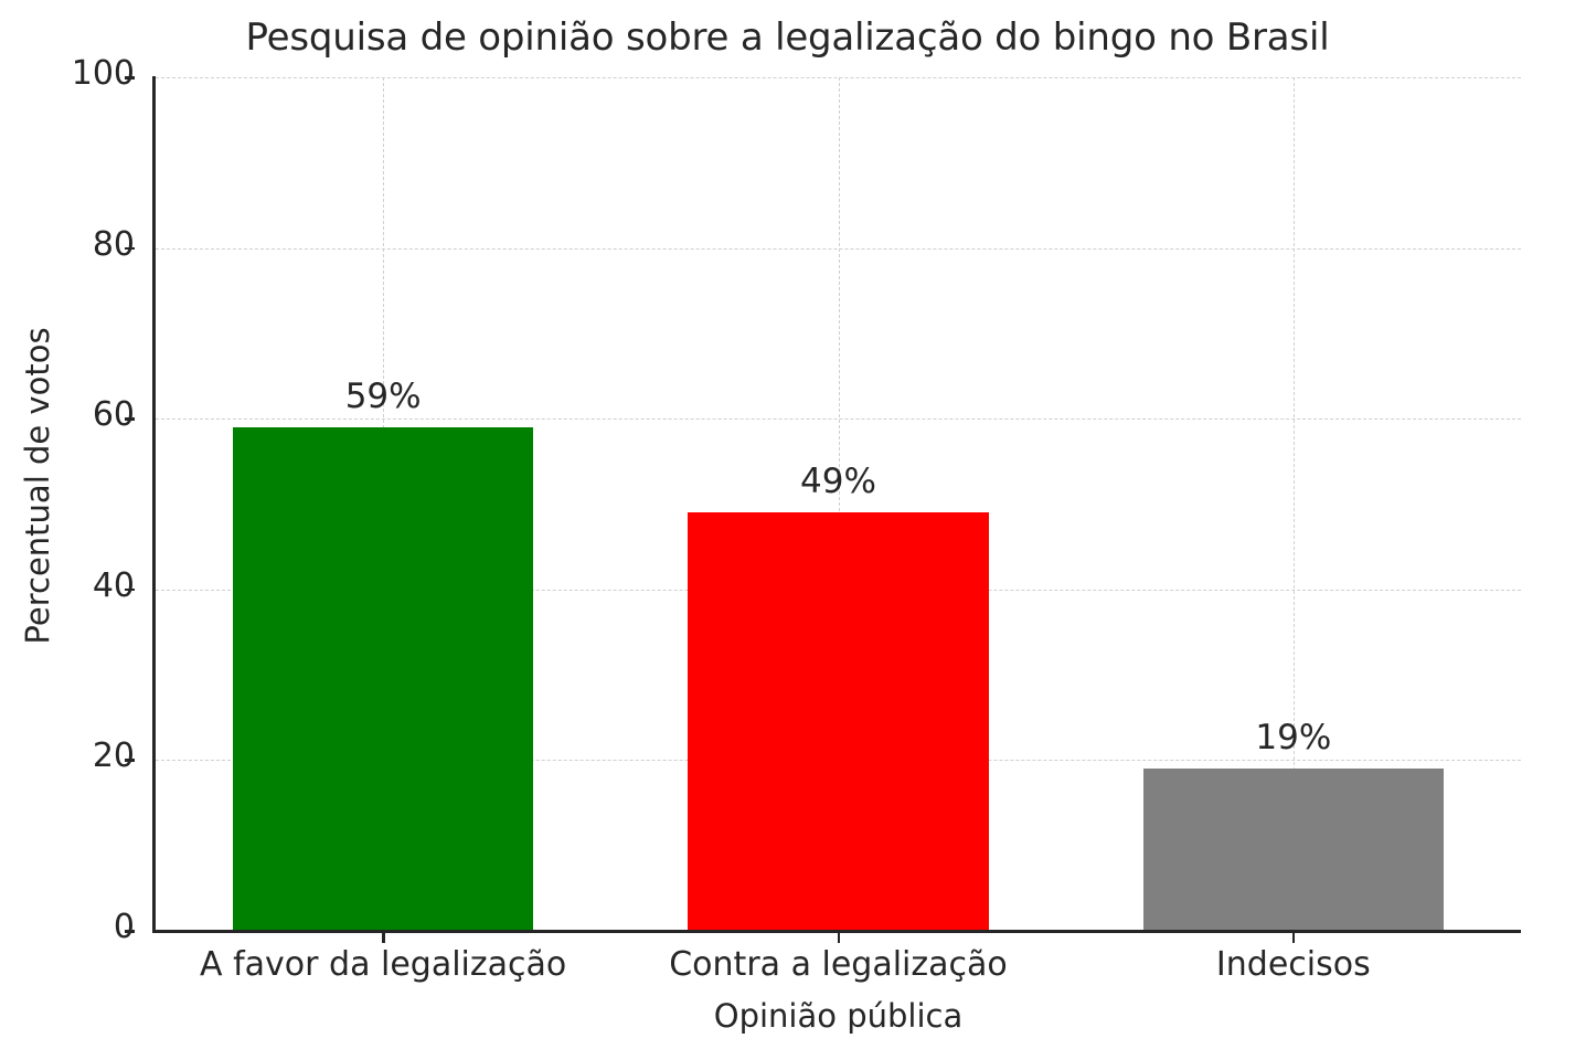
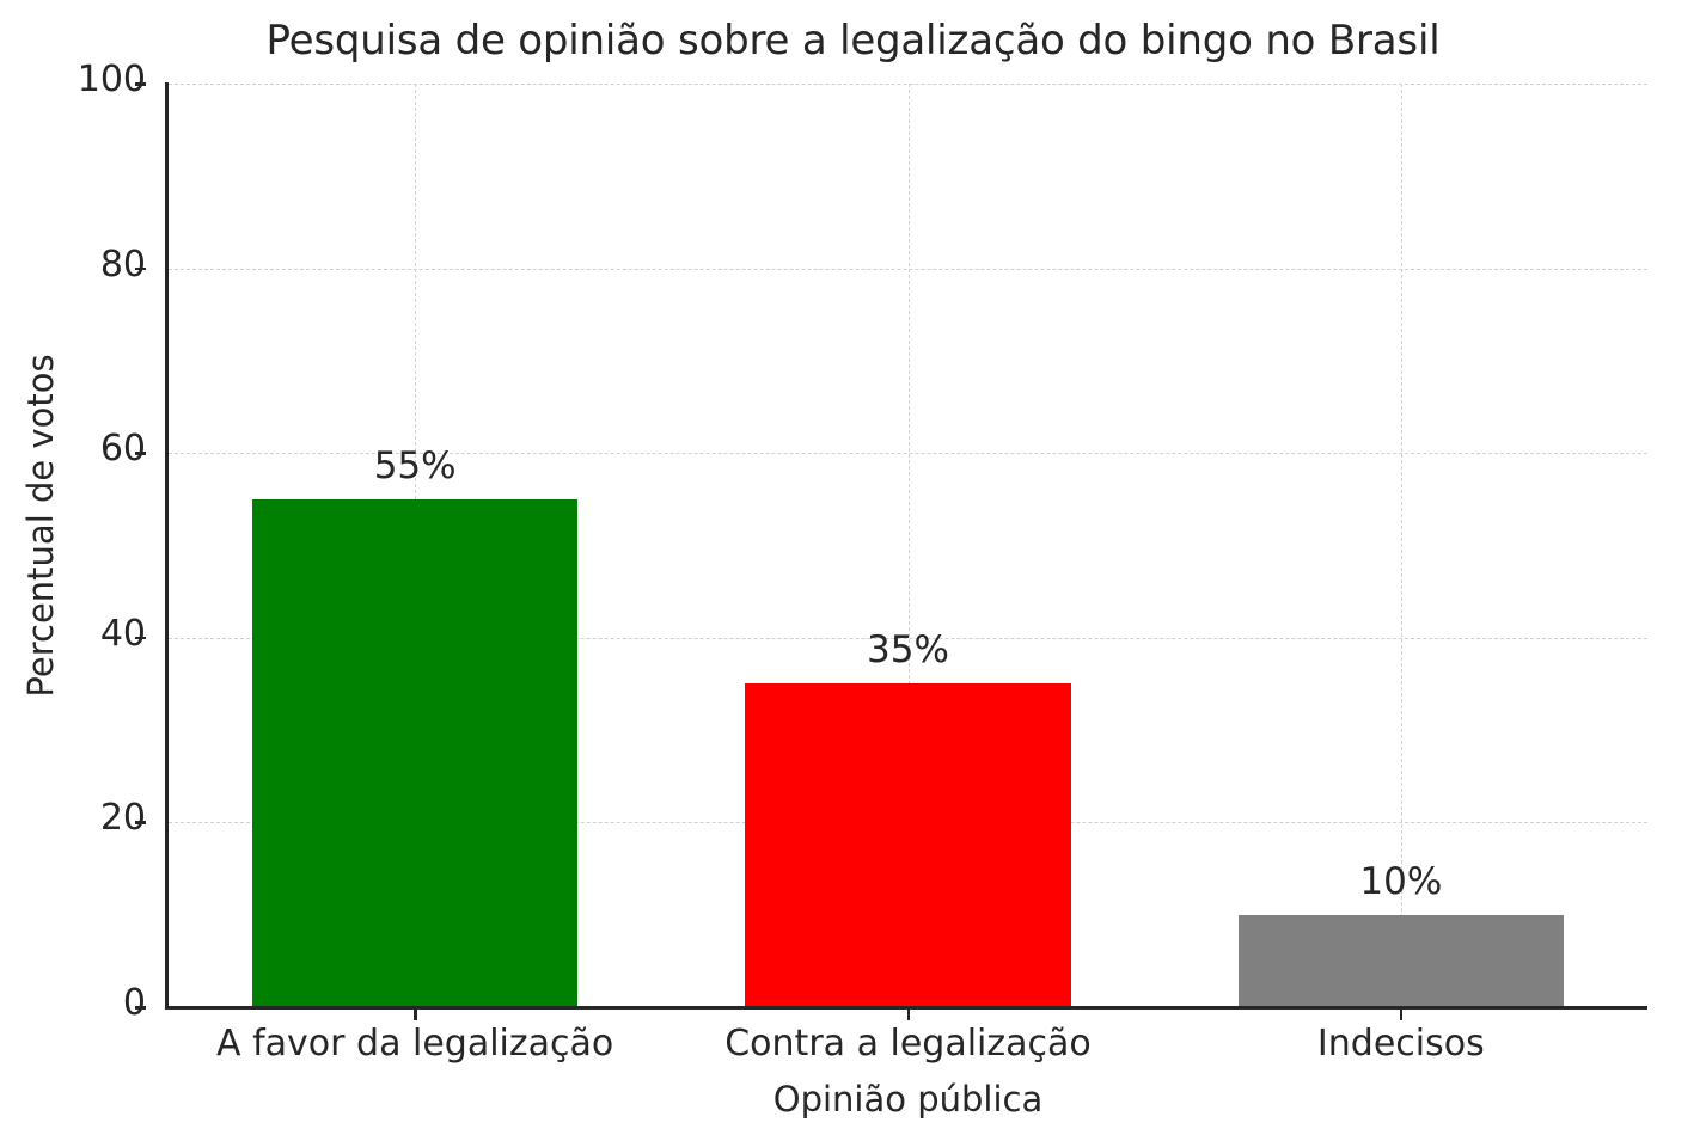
A favor da legalização: 59% -> 55%
Contra a legalização: 49% -> 35%
Indecisos: 19% -> 10%
